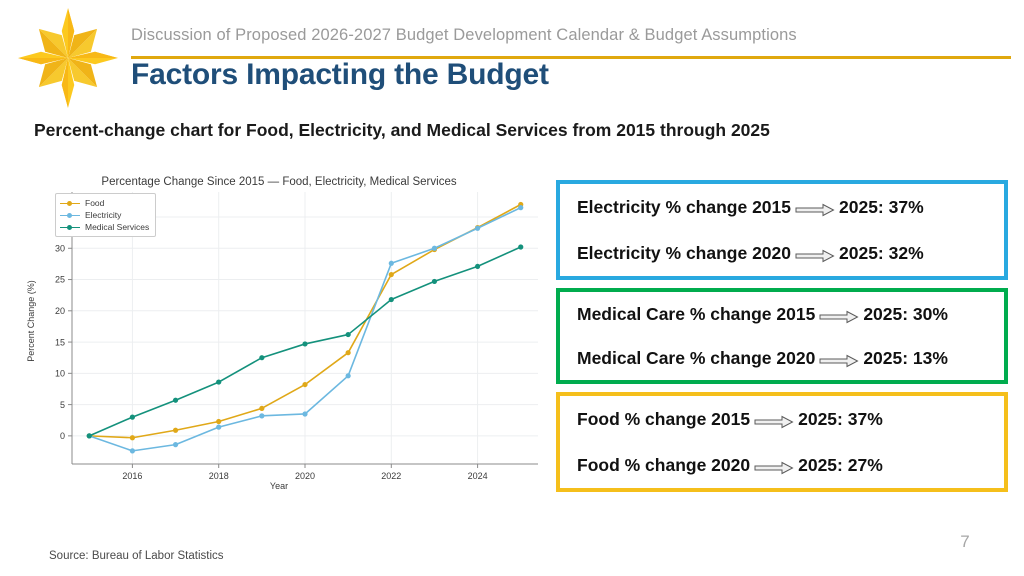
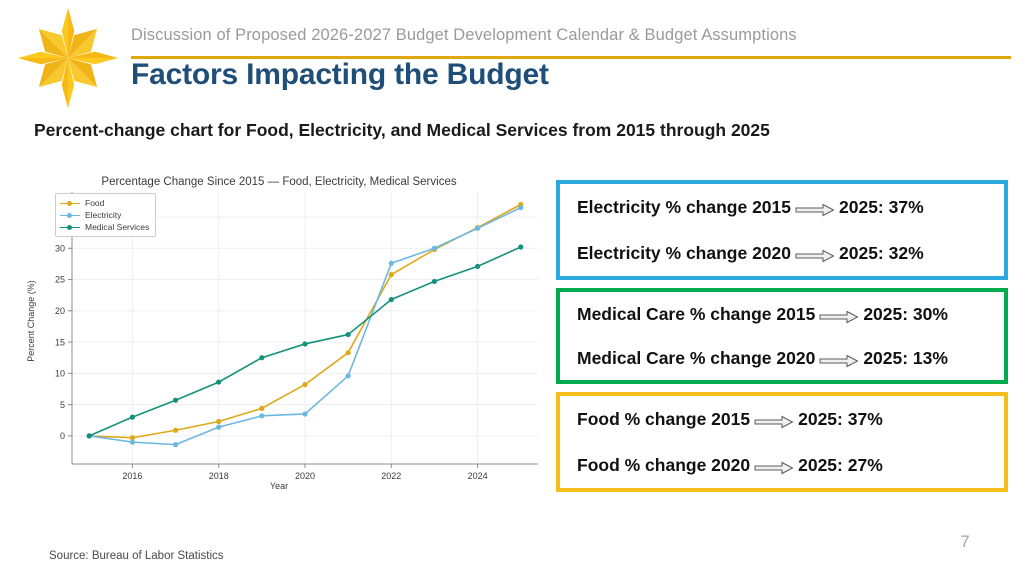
Electricity/2016: -2 -> -1
